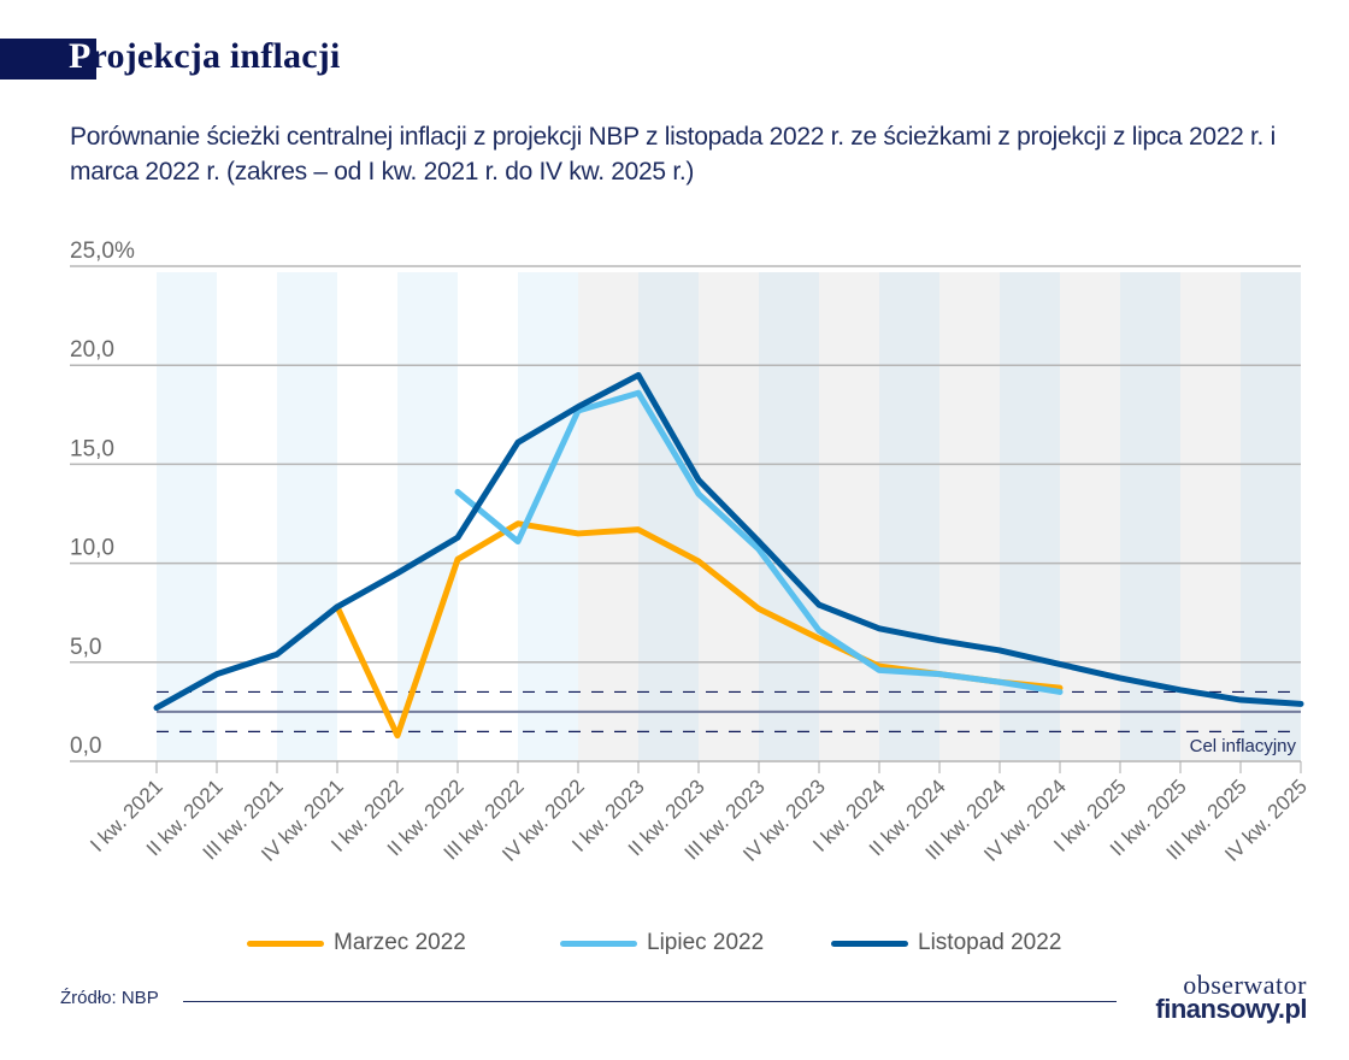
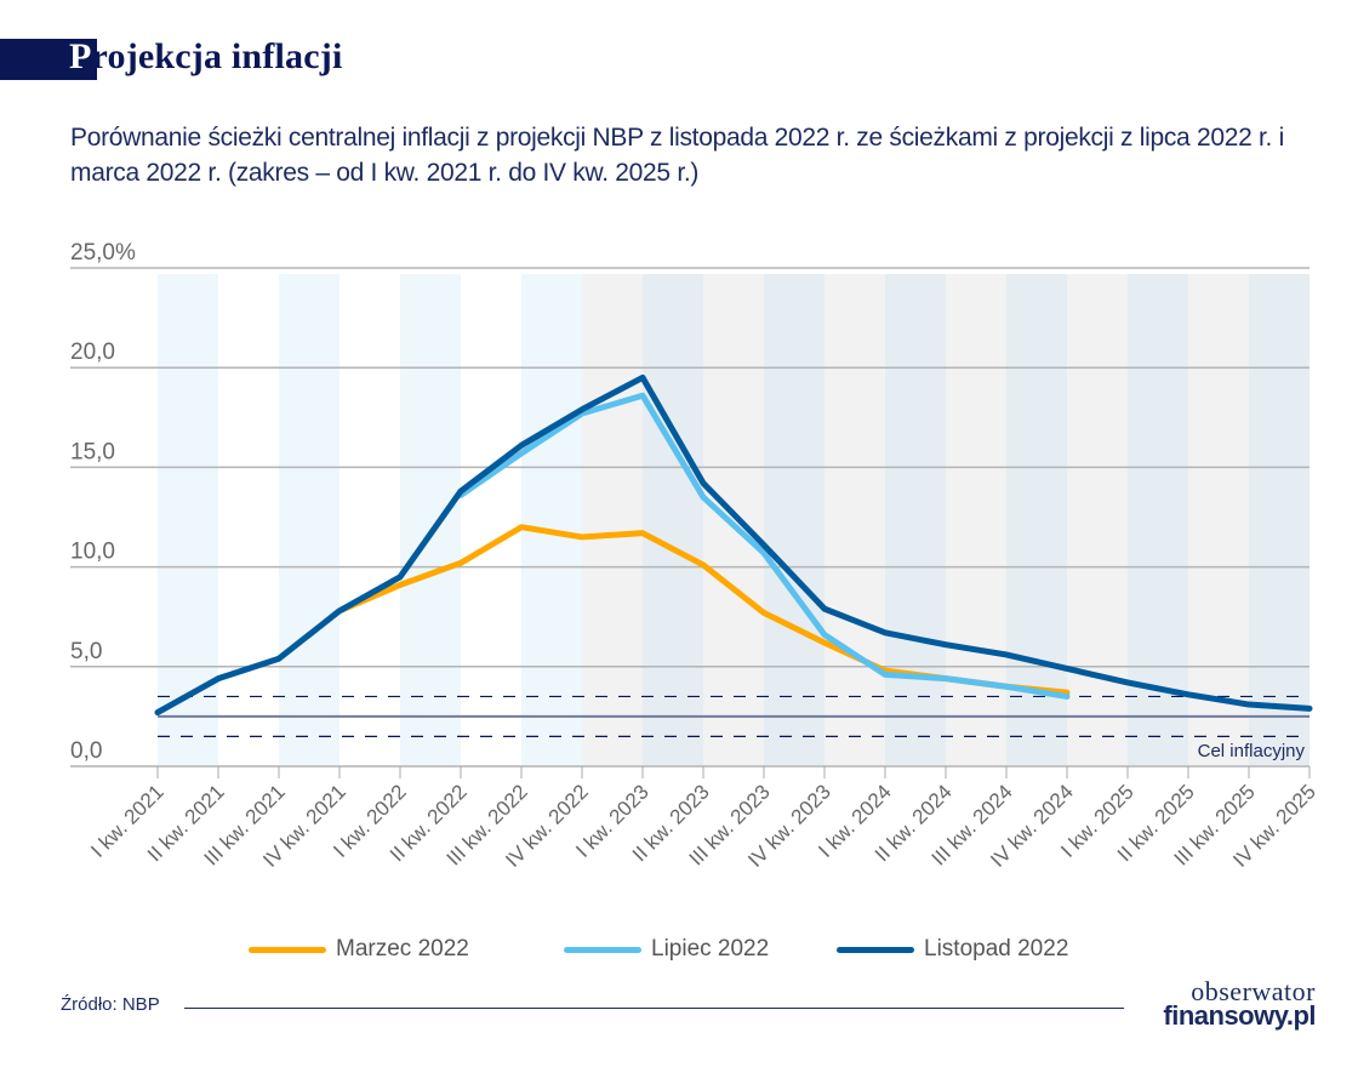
Marzec 2022/I kw. 2022: 1,3% -> 9,1%
Listopad 2022/II kw. 2022: 11,3% -> 13,8%
Lipiec 2022/III kw. 2022: 11,1% -> 15,7%
